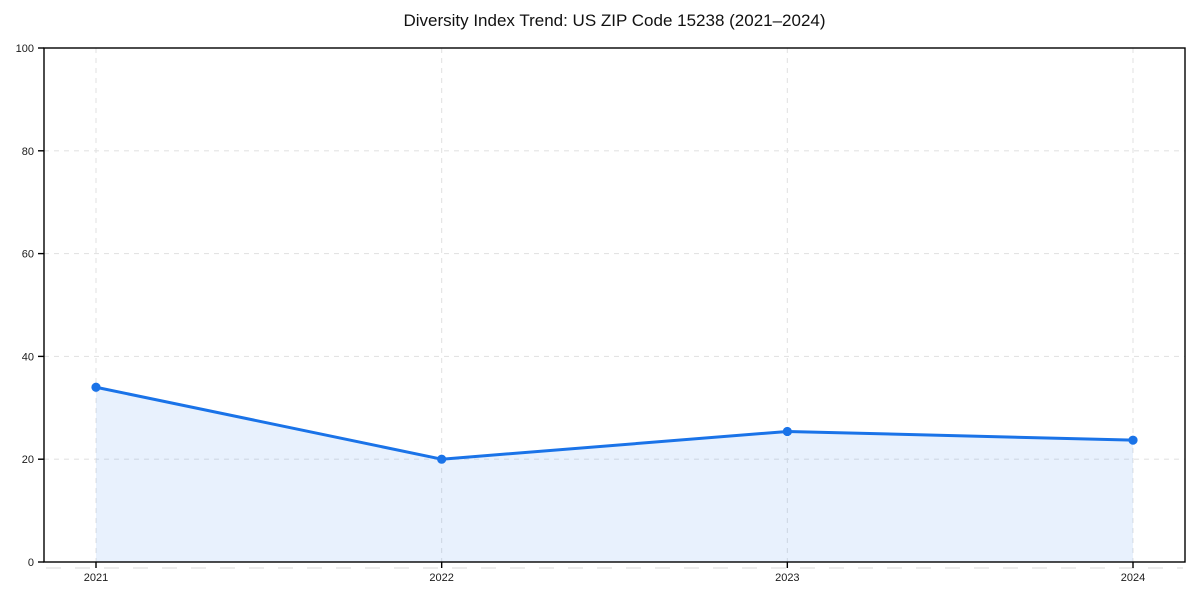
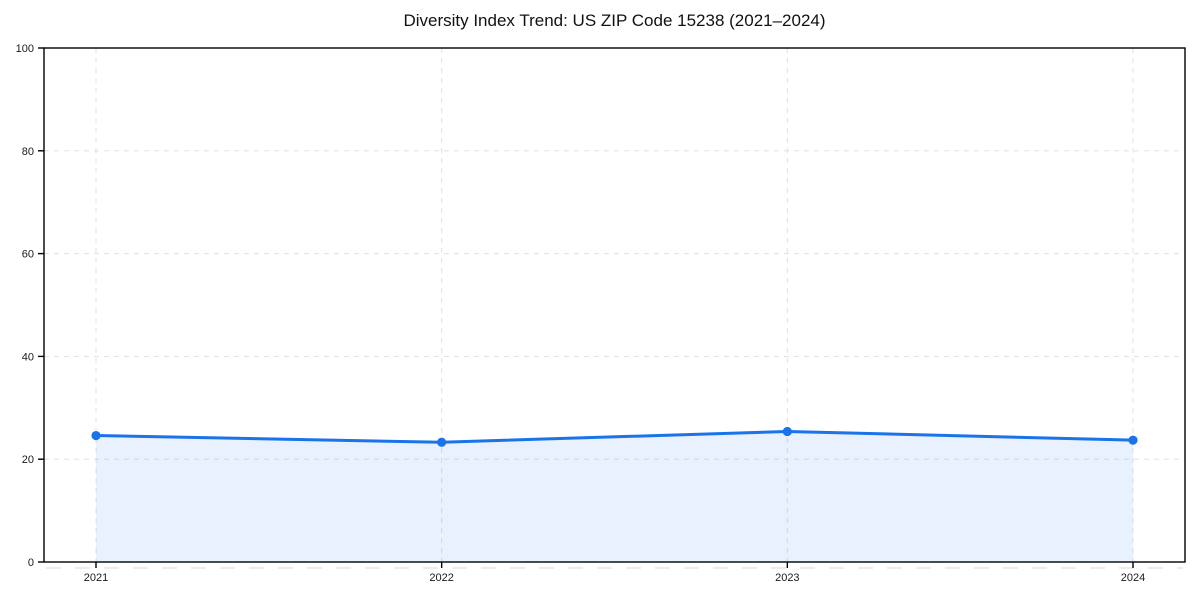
2021: 34 -> 25
2022: 20 -> 23
